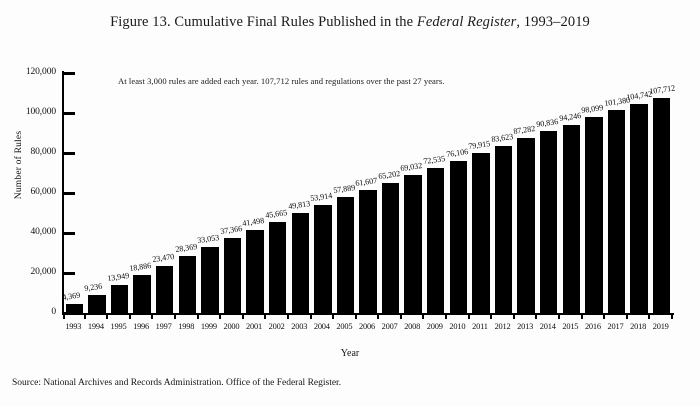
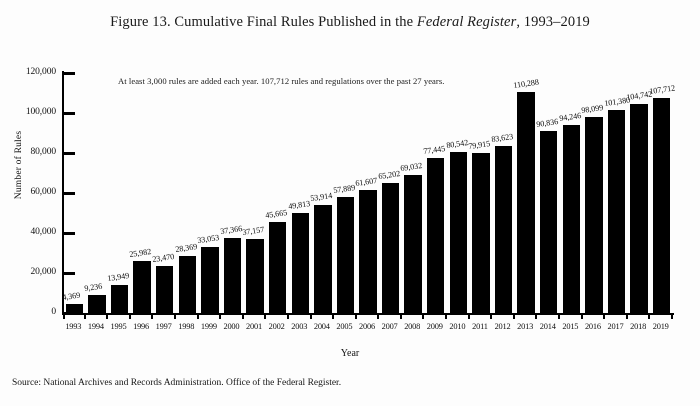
1996: 18,886 -> 25,982
2001: 41,498 -> 37,157
2009: 72,535 -> 77,445
2010: 76,106 -> 80,542
2013: 87,282 -> 110,288
